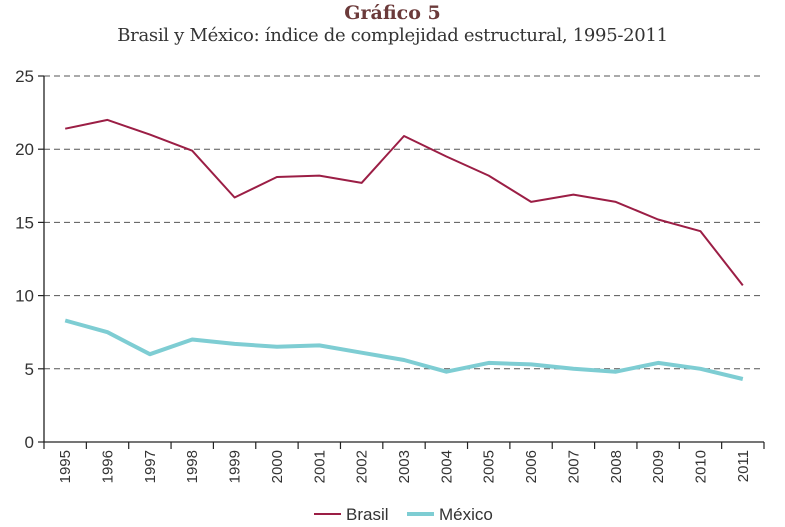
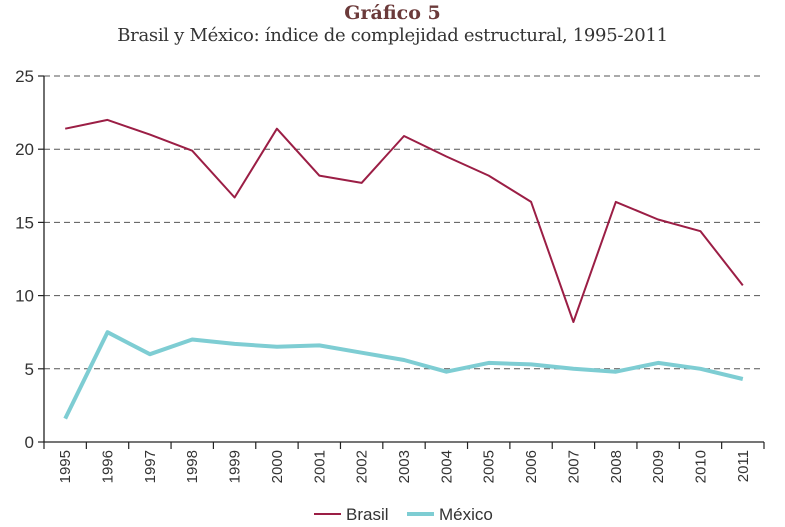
México/1995: 8.3 -> 1.6
Brasil/2000: 18.1 -> 21.4
Brasil/2007: 16.9 -> 8.2
